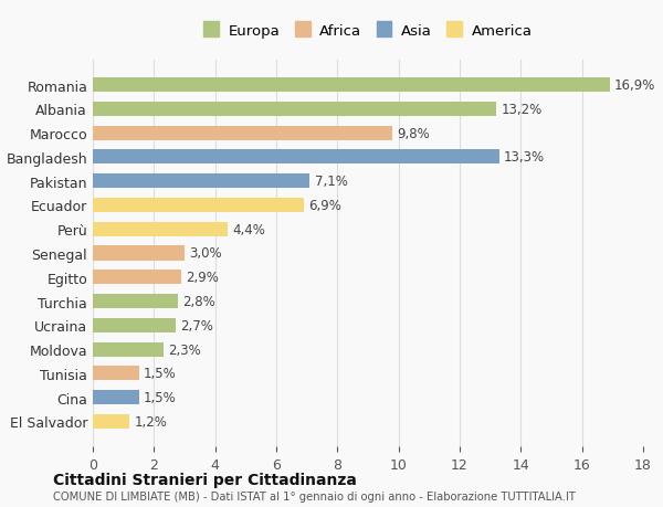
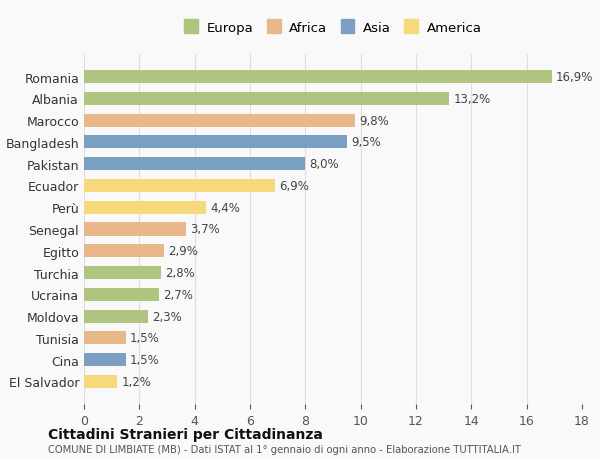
Bangladesh: 13,3% -> 9,5%
Pakistan: 7,1% -> 8,0%
Senegal: 3,0% -> 3,7%
